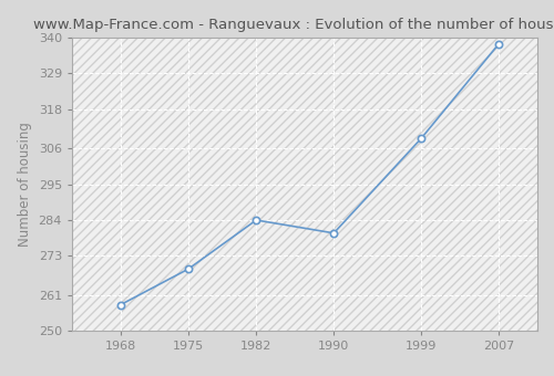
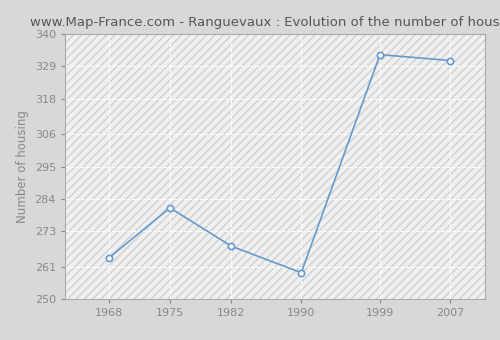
1968: 258 -> 264
1975: 269 -> 281
1982: 284 -> 268
1990: 280 -> 259
1999: 309 -> 333
2007: 338 -> 331
